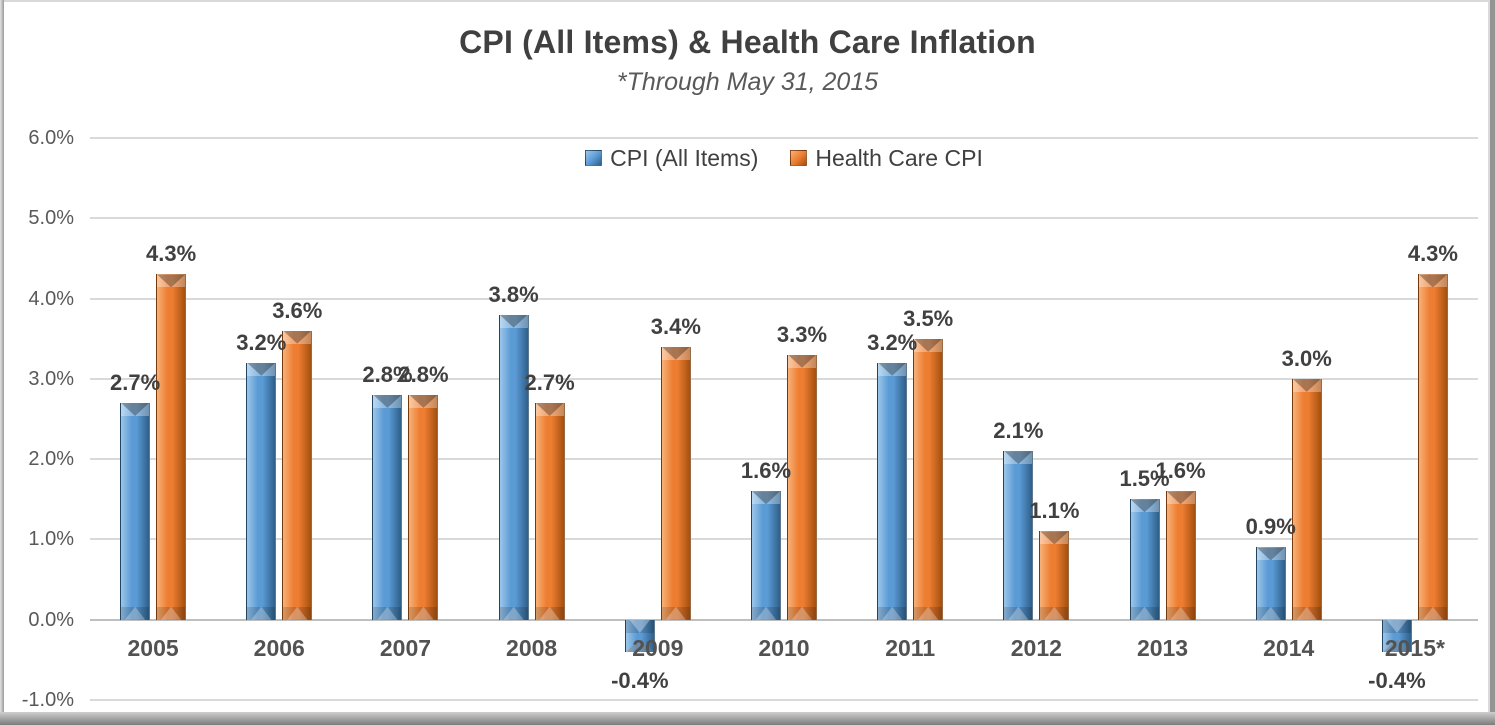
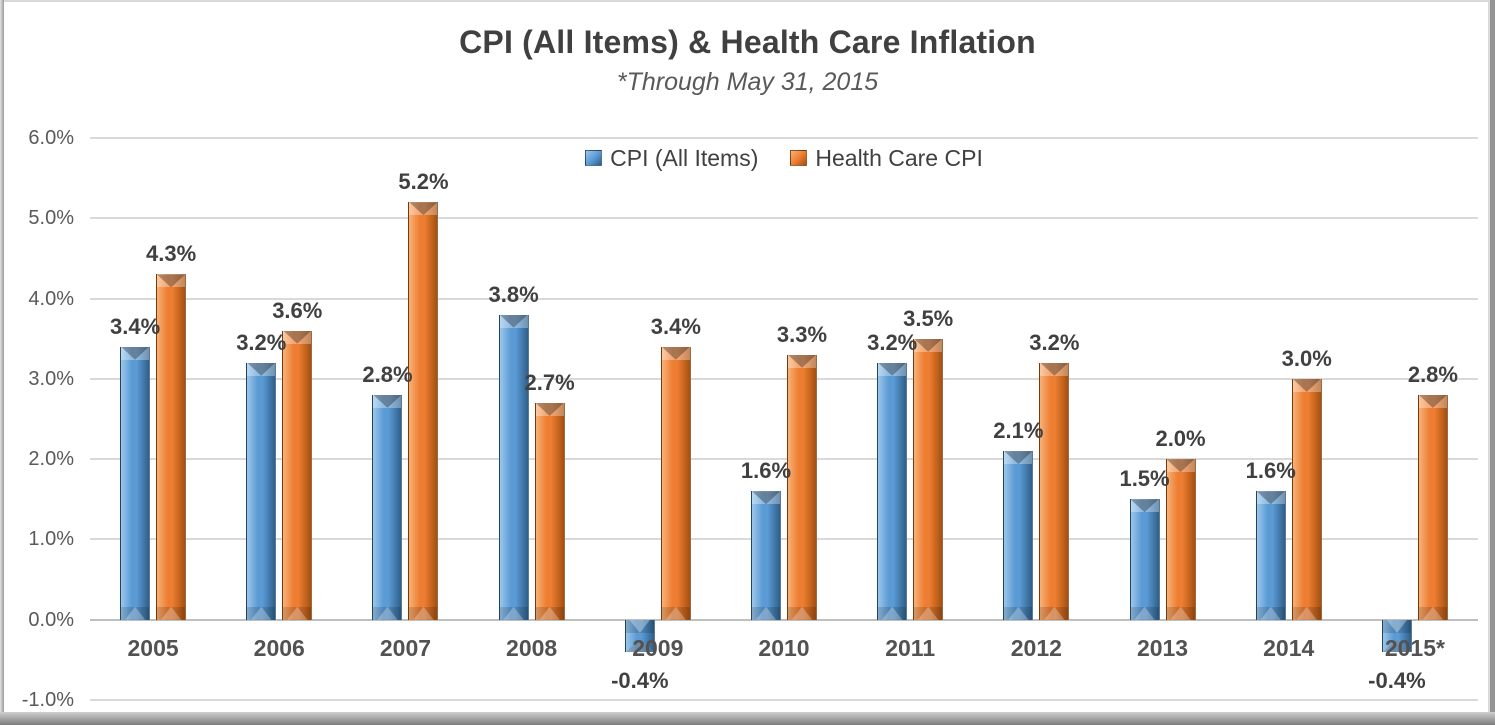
CPI (All Items)/2005: 2.7% -> 3.4%
Health Care CPI/2007: 2.8% -> 5.2%
Health Care CPI/2012: 1.1% -> 3.2%
Health Care CPI/2013: 1.6% -> 2.0%
CPI (All Items)/2014: 0.9% -> 1.6%
Health Care CPI/2015*: 4.3% -> 2.8%
